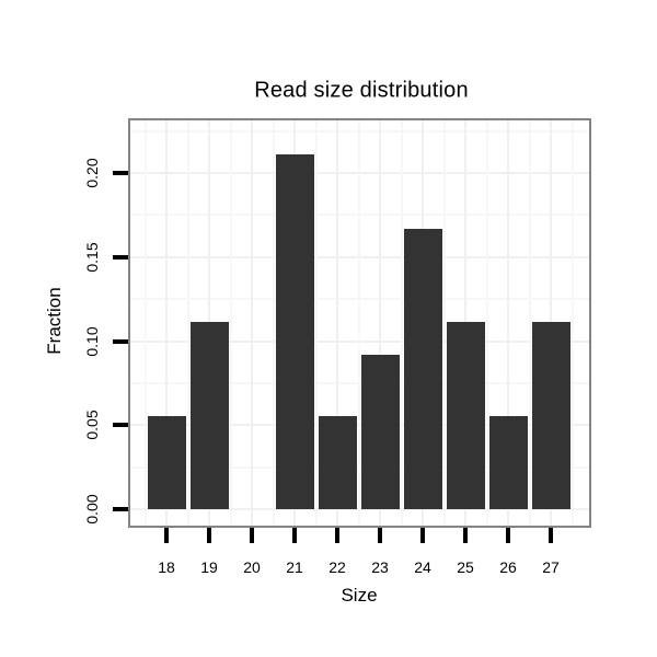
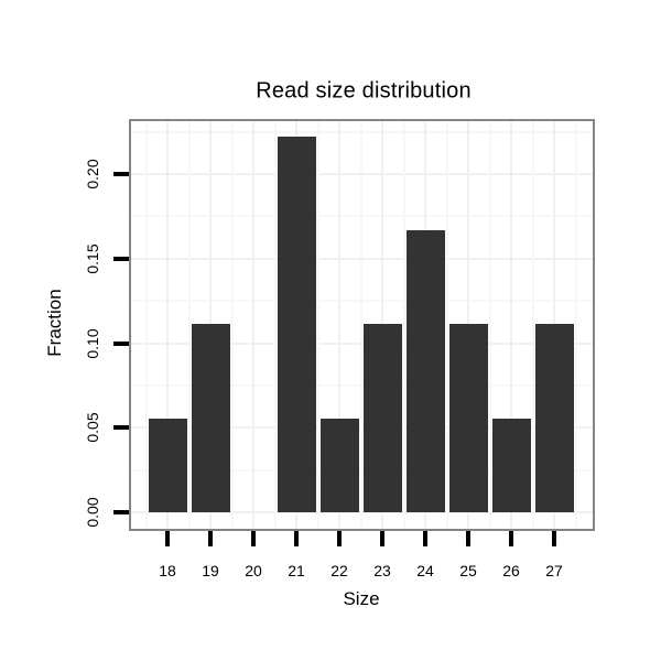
21: 0.211 -> 0.222
23: 0.092 -> 0.111
